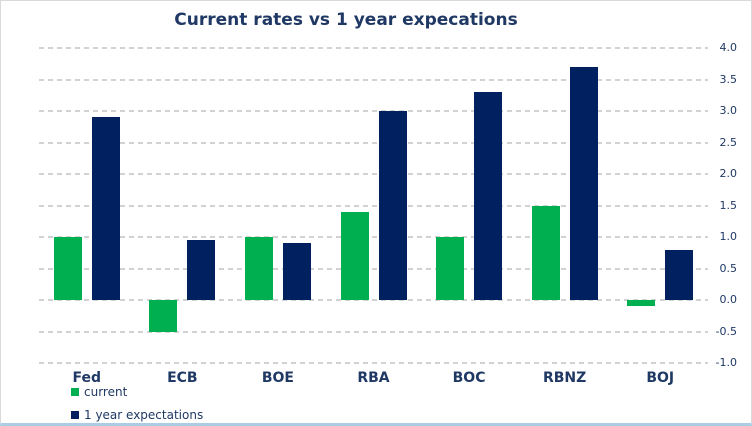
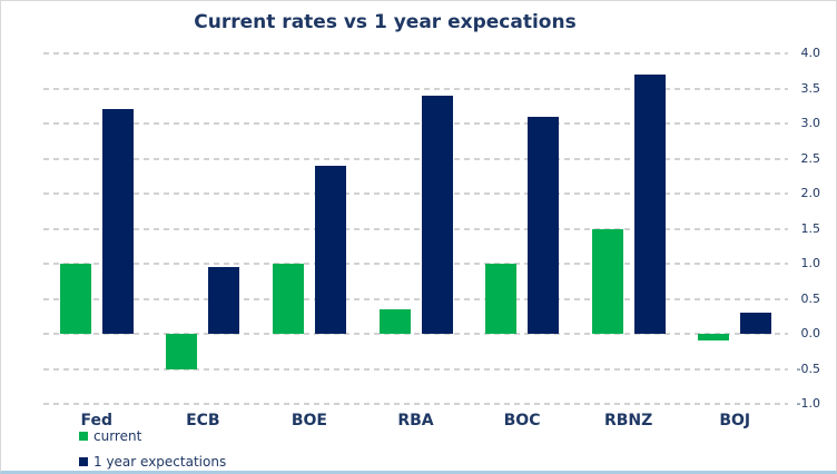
1 year expectations/Fed: 2.9 -> 3.2
1 year expectations/BOE: 0.9 -> 2.4
current/RBA: 1.4 -> 0.3
1 year expectations/RBA: 3.0 -> 3.4
1 year expectations/BOC: 3.3 -> 3.1
1 year expectations/BOJ: 0.8 -> 0.3
